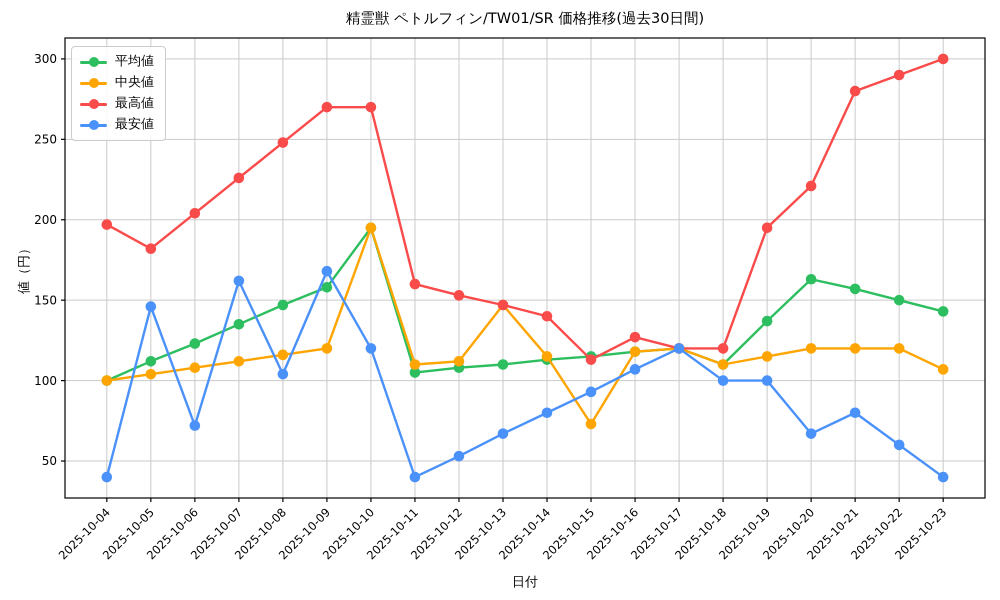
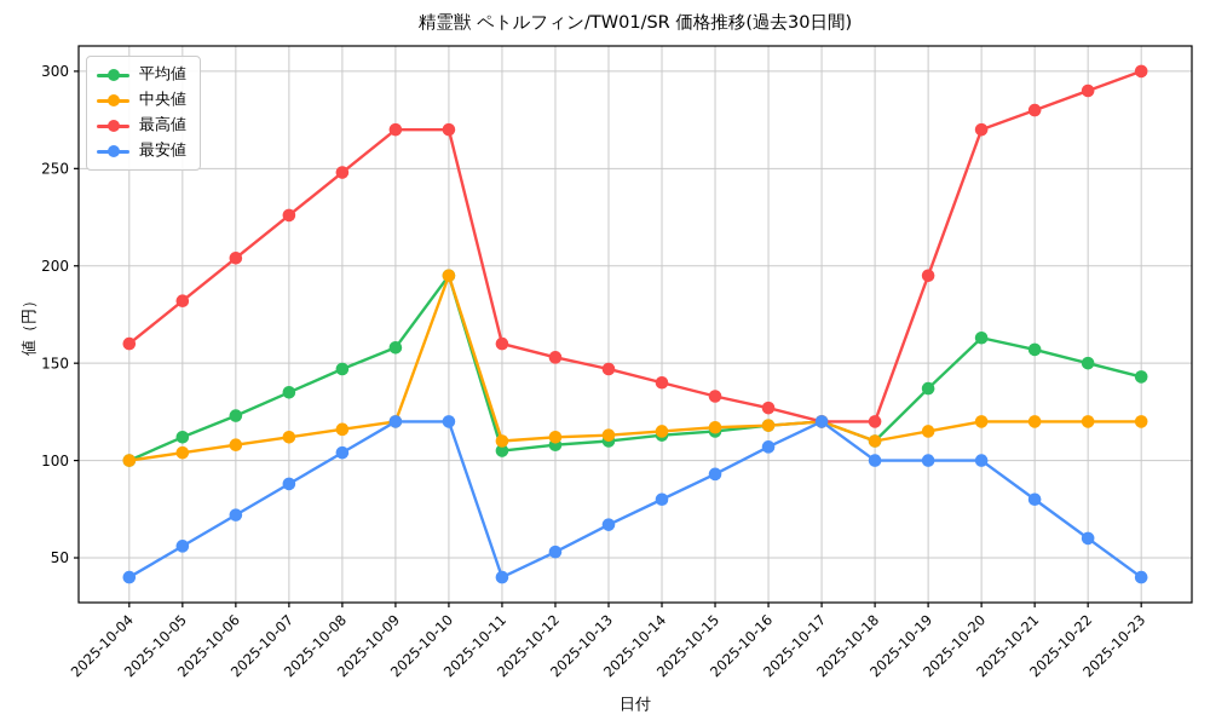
最高値/2025-10-04: 197 -> 160
最安値/2025-10-05: 146 -> 56
最安値/2025-10-07: 162 -> 88
最安値/2025-10-09: 168 -> 120
中央値/2025-10-13: 147 -> 113
中央値/2025-10-15: 73 -> 117
最高値/2025-10-15: 113 -> 133
最高値/2025-10-20: 221 -> 270
最安値/2025-10-20: 67 -> 100
中央値/2025-10-23: 107 -> 120
